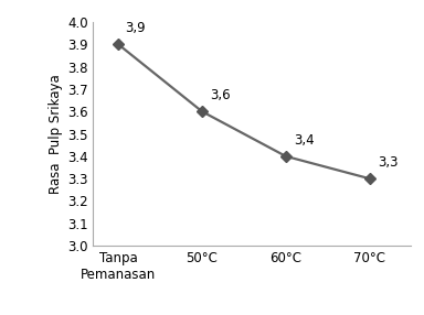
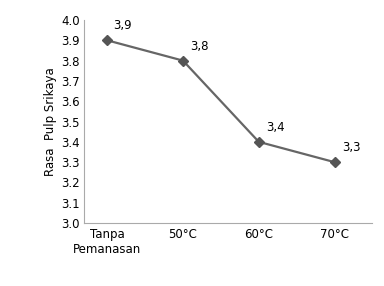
50°C: 3,6 -> 3,8
